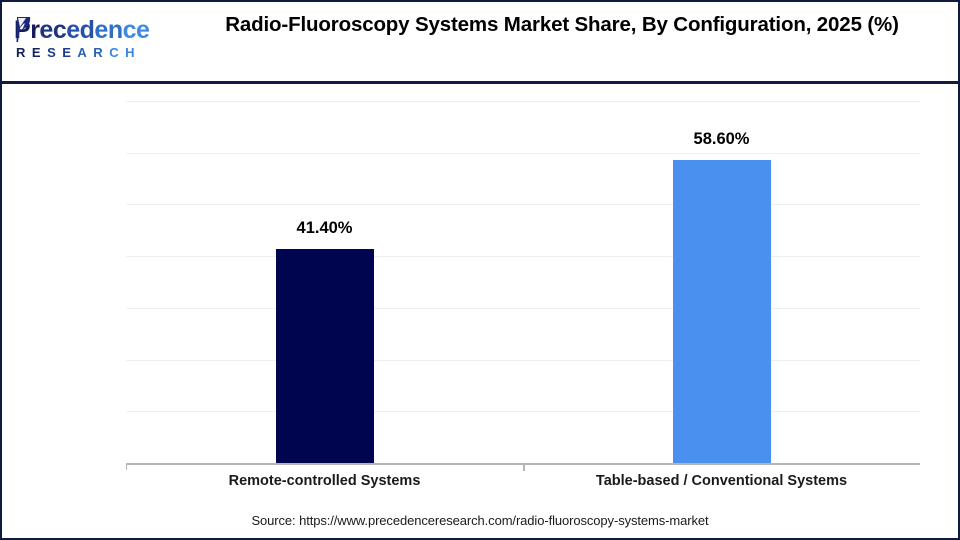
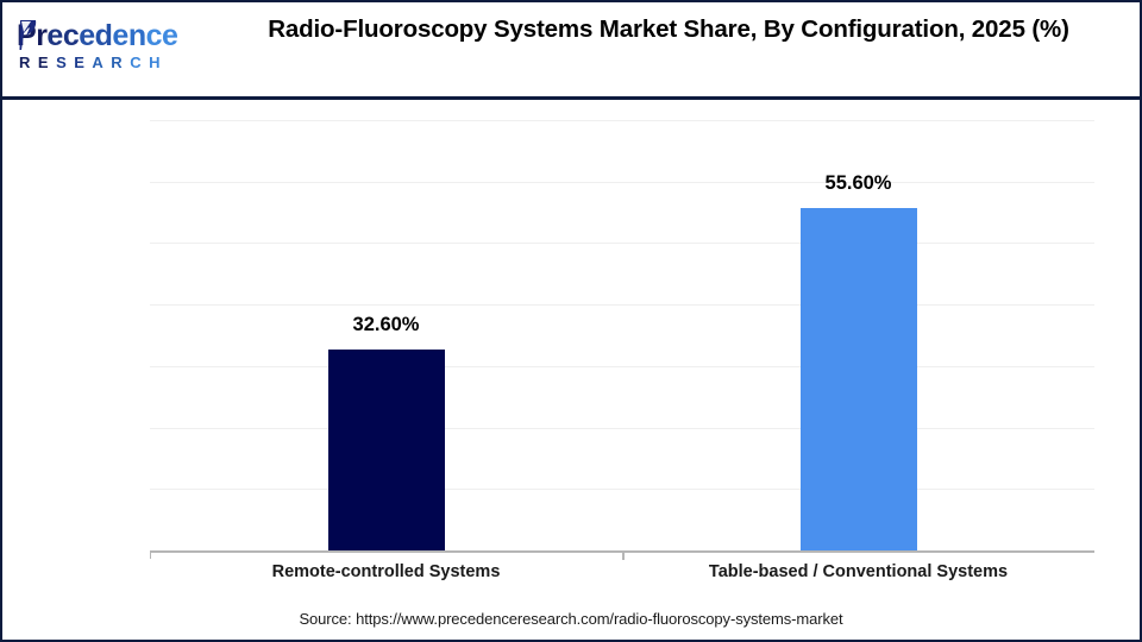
Remote-controlled Systems: 41.40% -> 32.60%
Table-based / Conventional Systems: 58.60% -> 55.60%
